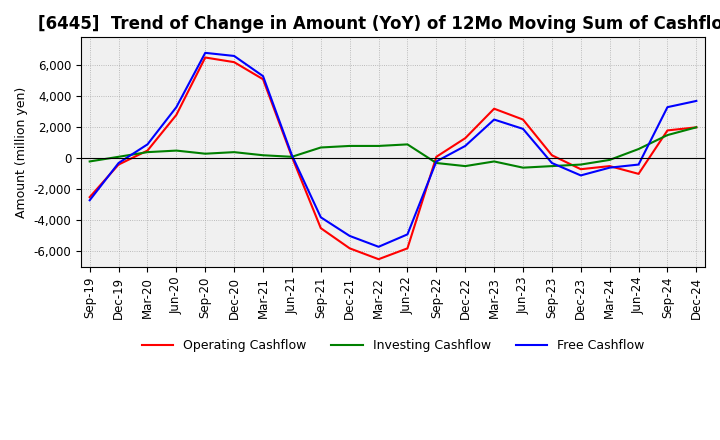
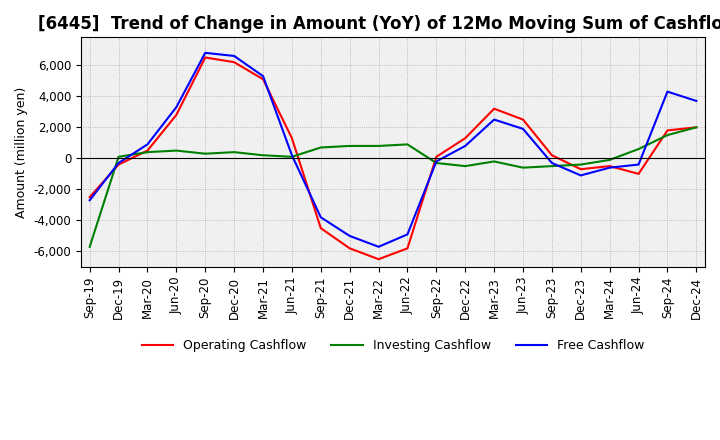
Investing Cashflow/Sep-19: -200 -> -5,700
Operating Cashflow/Jun-21: 100 -> 1,300
Free Cashflow/Sep-24: 3,300 -> 4,300
